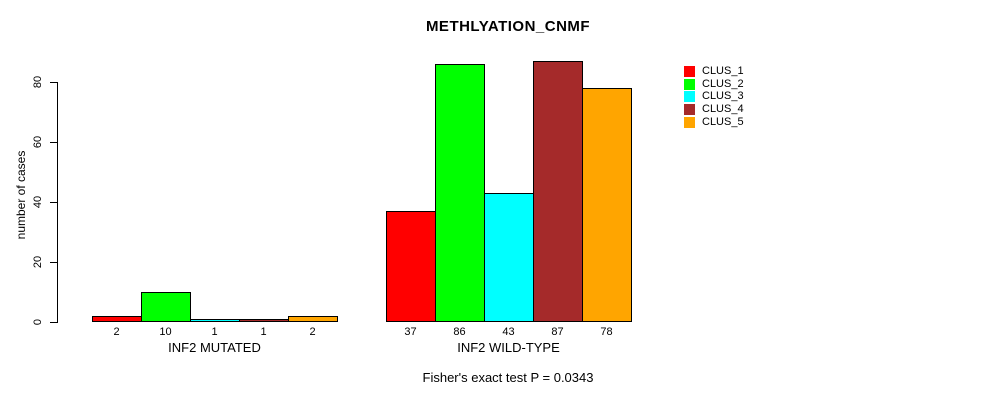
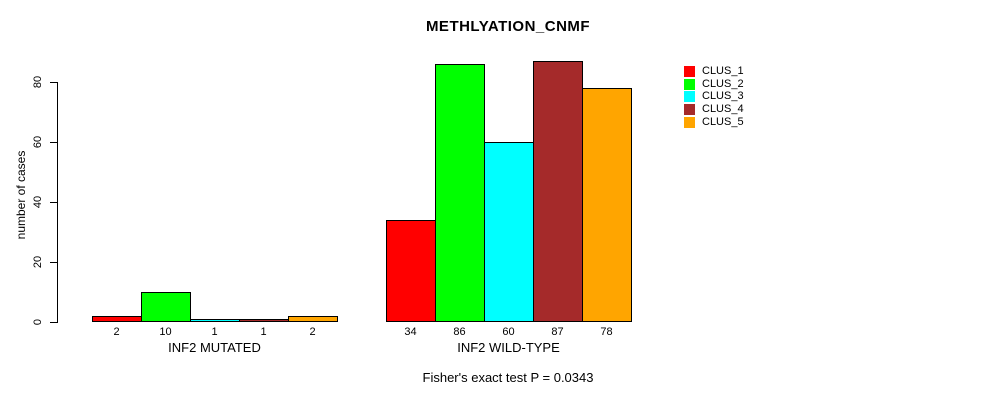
CLUS_1/INF2 WILD-TYPE: 37 -> 34
CLUS_3/INF2 WILD-TYPE: 43 -> 60
